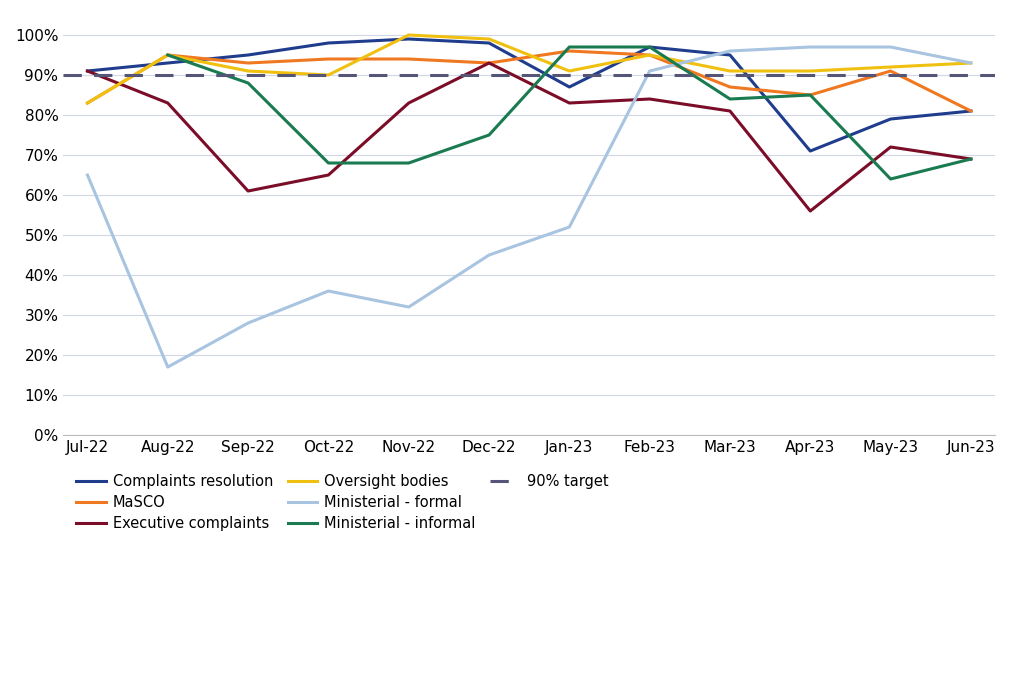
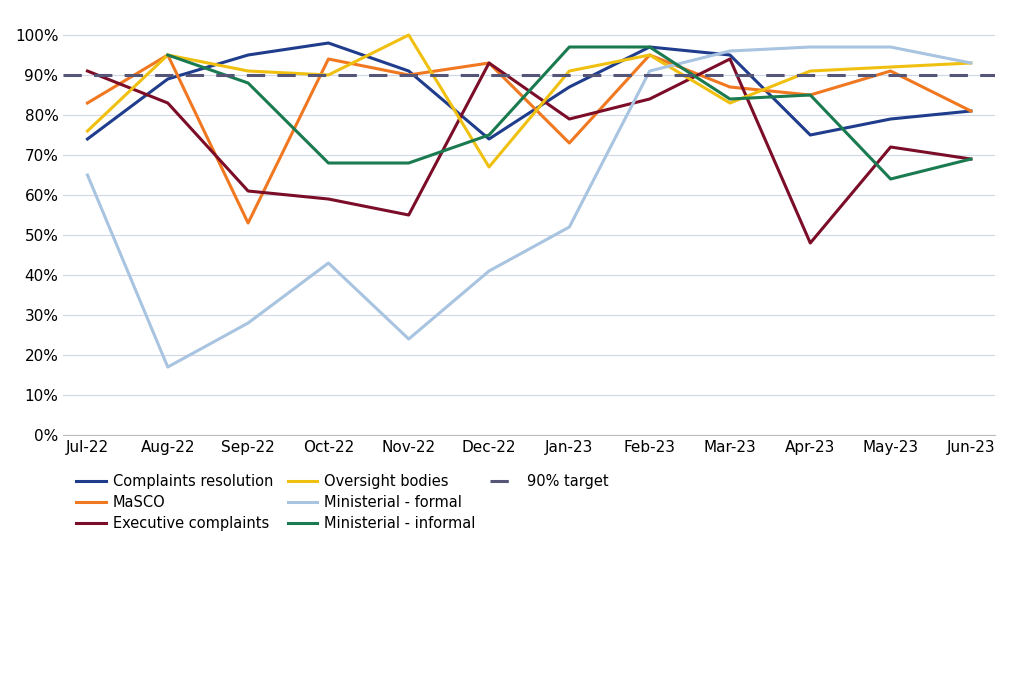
Complaints resolution/Jul-22: 91% -> 74%
Oversight bodies/Jul-22: 83% -> 76%
Complaints resolution/Aug-22: 93% -> 89%
MaSCO/Sep-22: 93% -> 53%
Executive complaints/Oct-22: 65% -> 59%
Ministerial - formal/Oct-22: 36% -> 43%
Complaints resolution/Nov-22: 99% -> 91%
MaSCO/Nov-22: 94% -> 90%
Executive complaints/Nov-22: 83% -> 55%
Ministerial - formal/Nov-22: 32% -> 24%
Complaints resolution/Dec-22: 98% -> 74%
Oversight bodies/Dec-22: 99% -> 67%
Ministerial - formal/Dec-22: 45% -> 41%
MaSCO/Jan-23: 96% -> 73%
Executive complaints/Jan-23: 83% -> 79%
Executive complaints/Mar-23: 81% -> 94%
Oversight bodies/Mar-23: 91% -> 83%
Complaints resolution/Apr-23: 71% -> 75%
Executive complaints/Apr-23: 56% -> 48%
